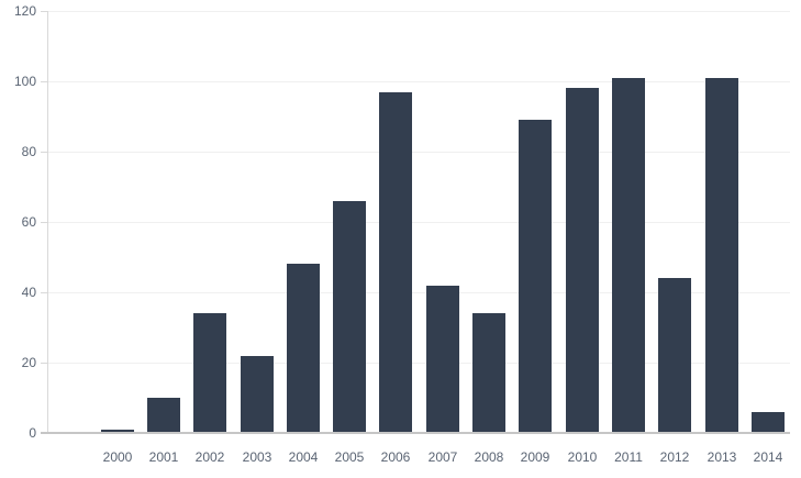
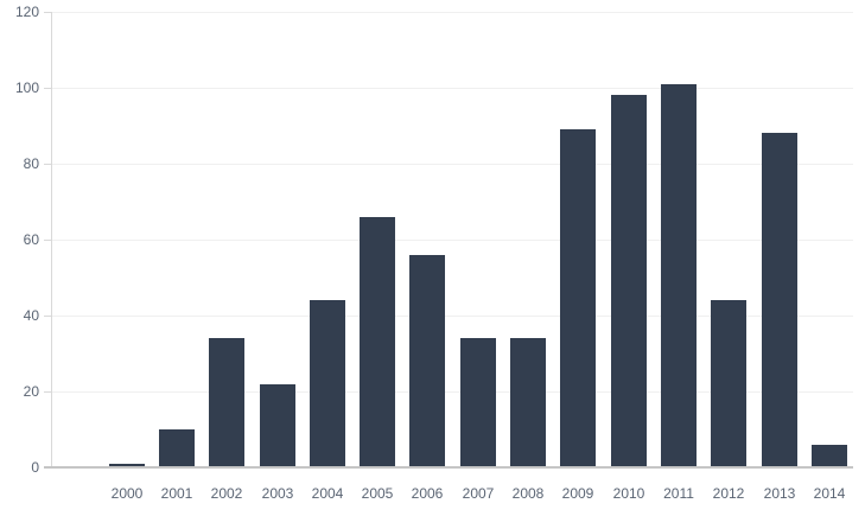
2004: 48 -> 44
2006: 97 -> 56
2007: 42 -> 34
2013: 101 -> 88
